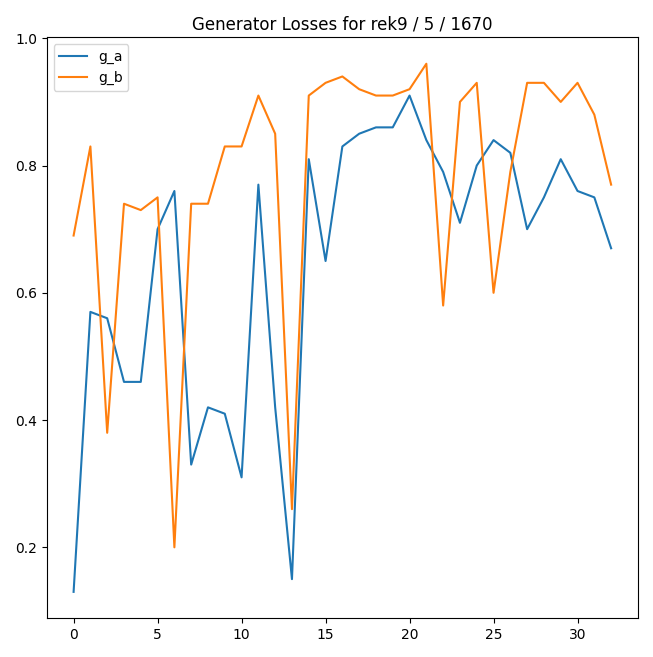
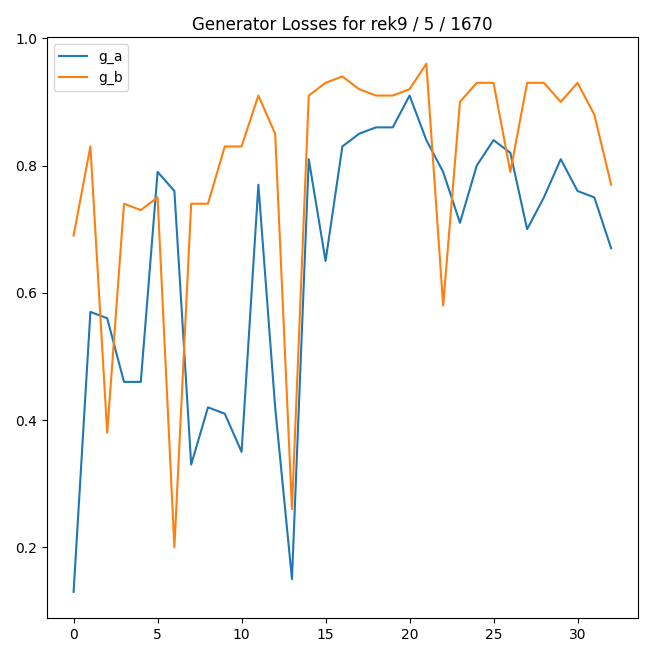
g_a/5: 0.70 -> 0.79
g_a/10: 0.31 -> 0.35
g_b/25: 0.60 -> 0.93
